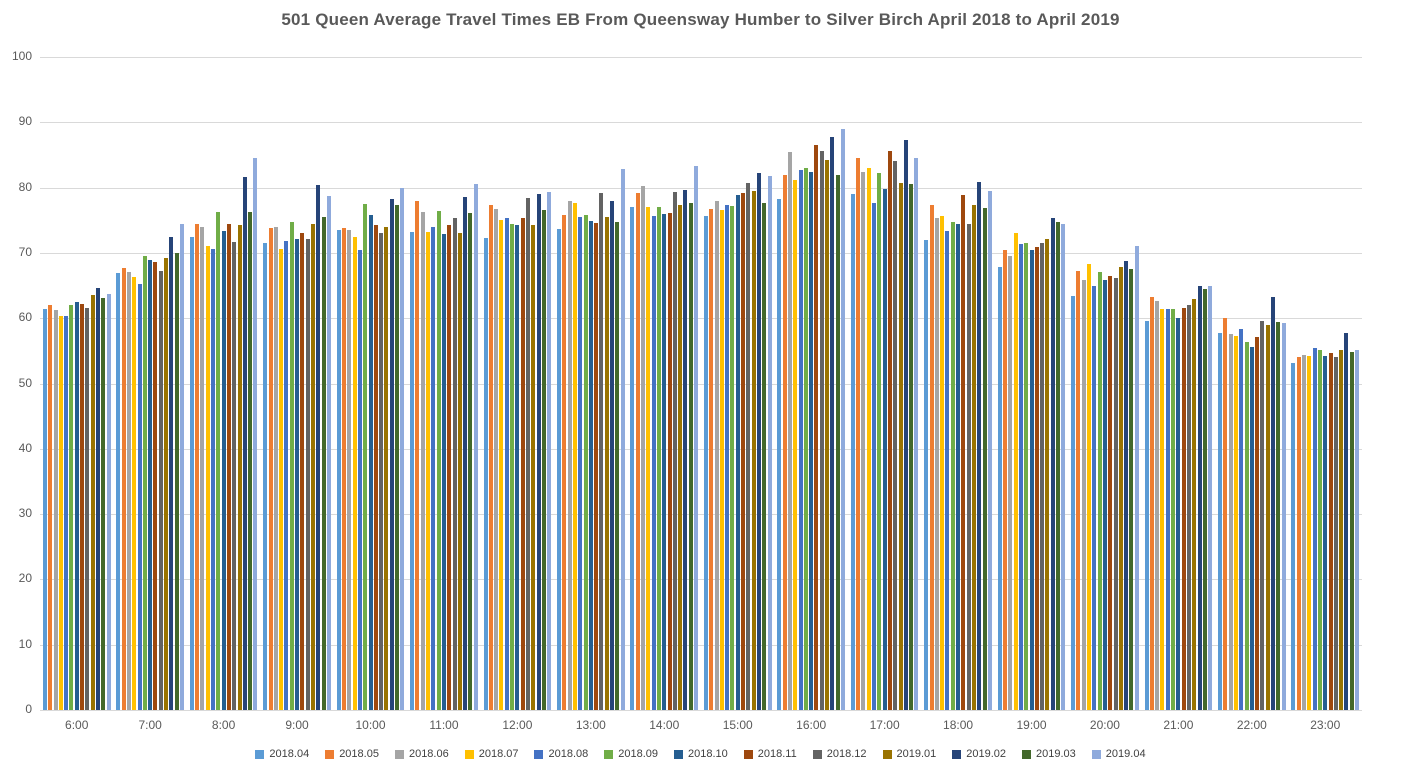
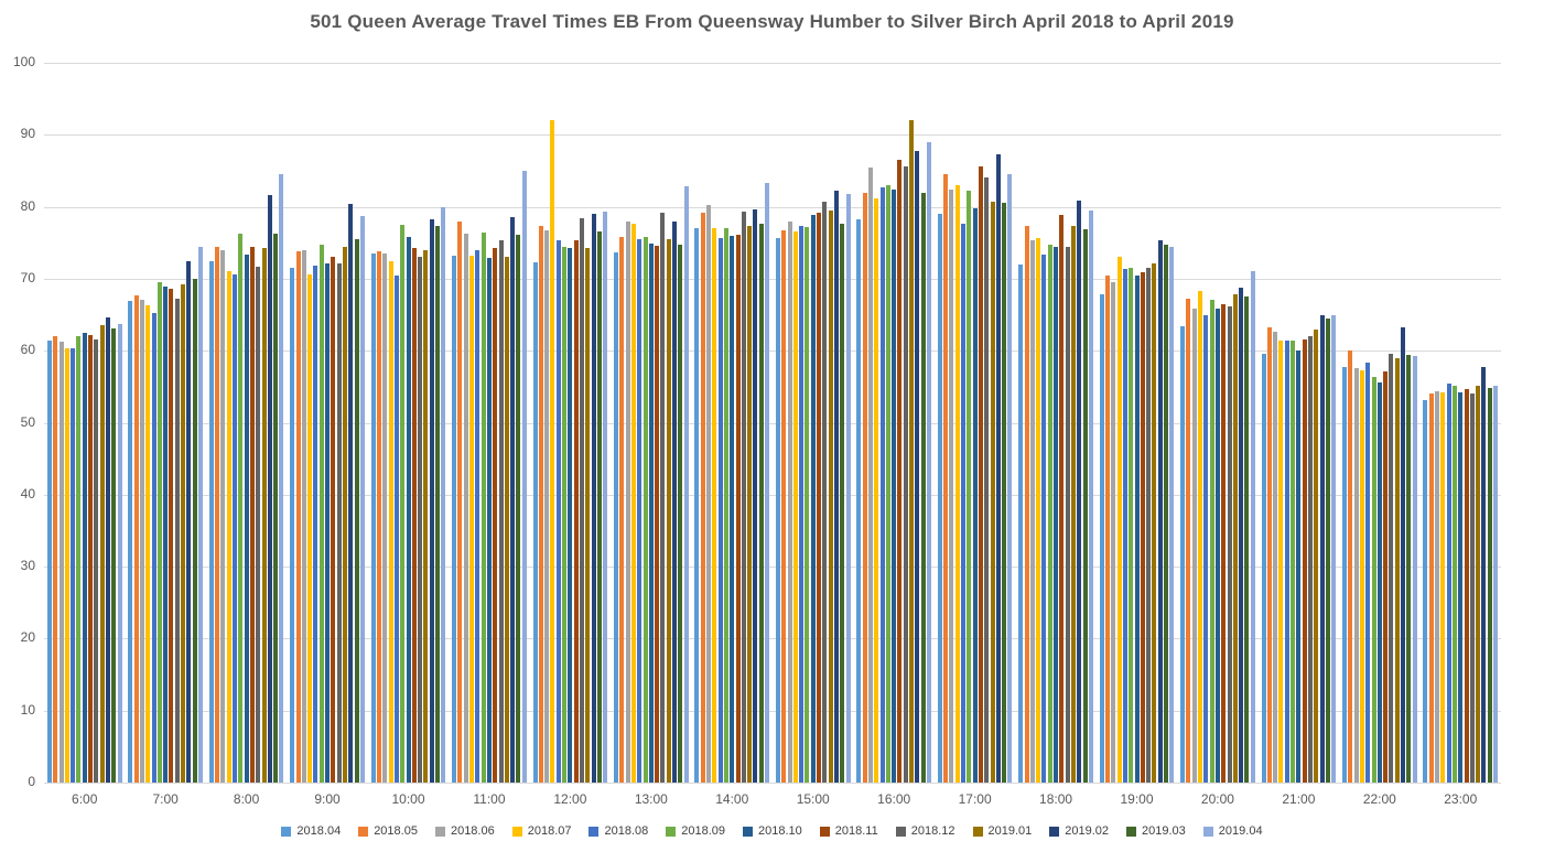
2019.04/11:00: 81 -> 85
2018.07/12:00: 75 -> 92
2019.01/16:00: 84 -> 92
